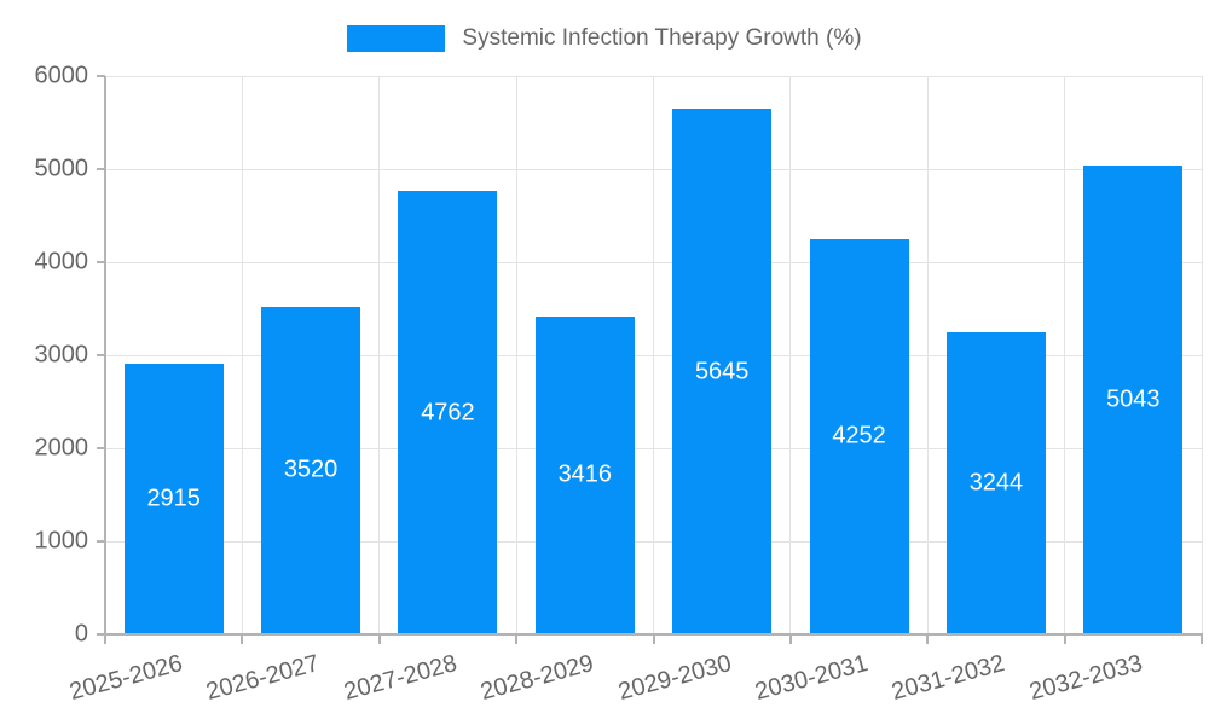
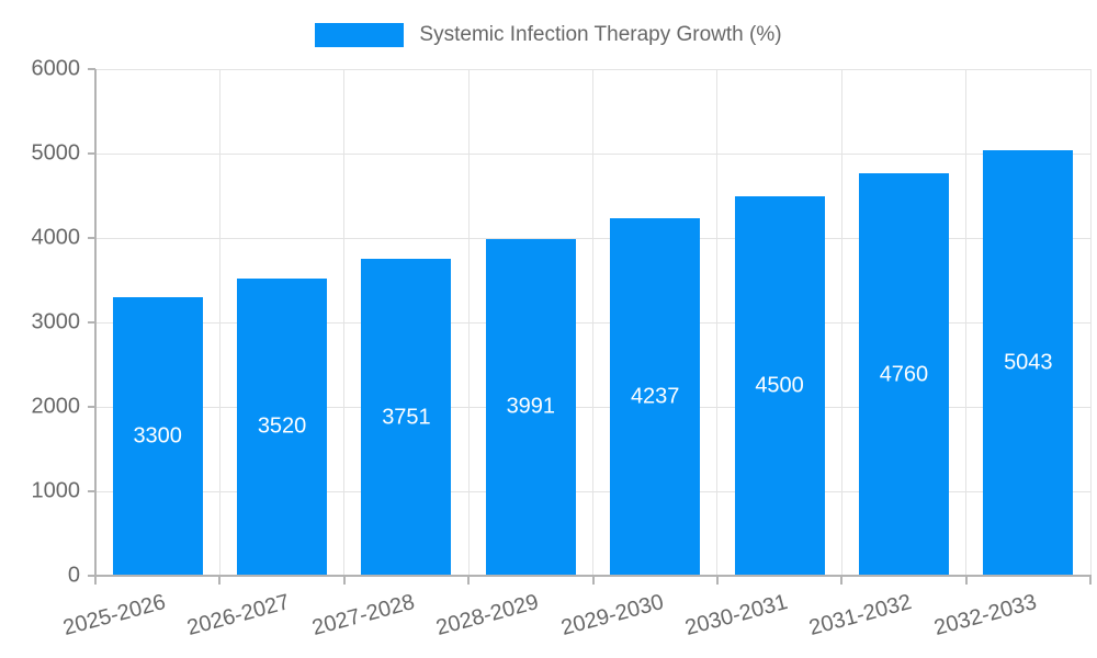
2025-2026: 2915 -> 3300
2027-2028: 4762 -> 3751
2028-2029: 3416 -> 3991
2029-2030: 5645 -> 4237
2030-2031: 4252 -> 4500
2031-2032: 3244 -> 4760
